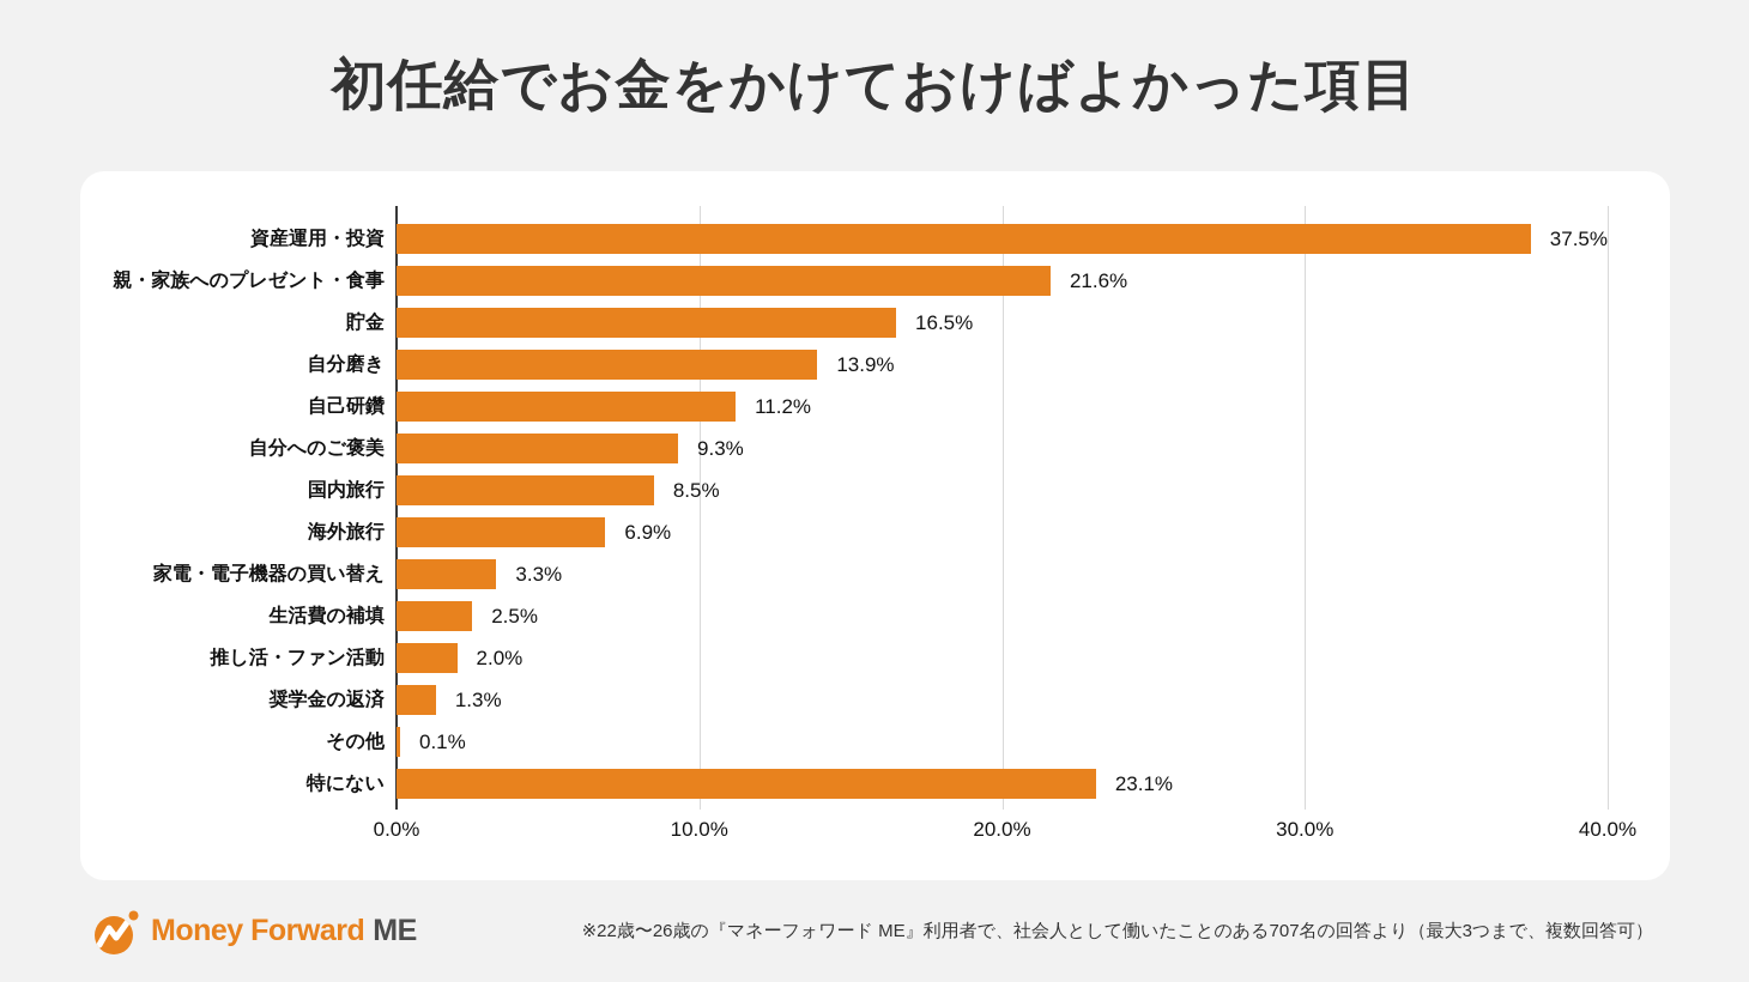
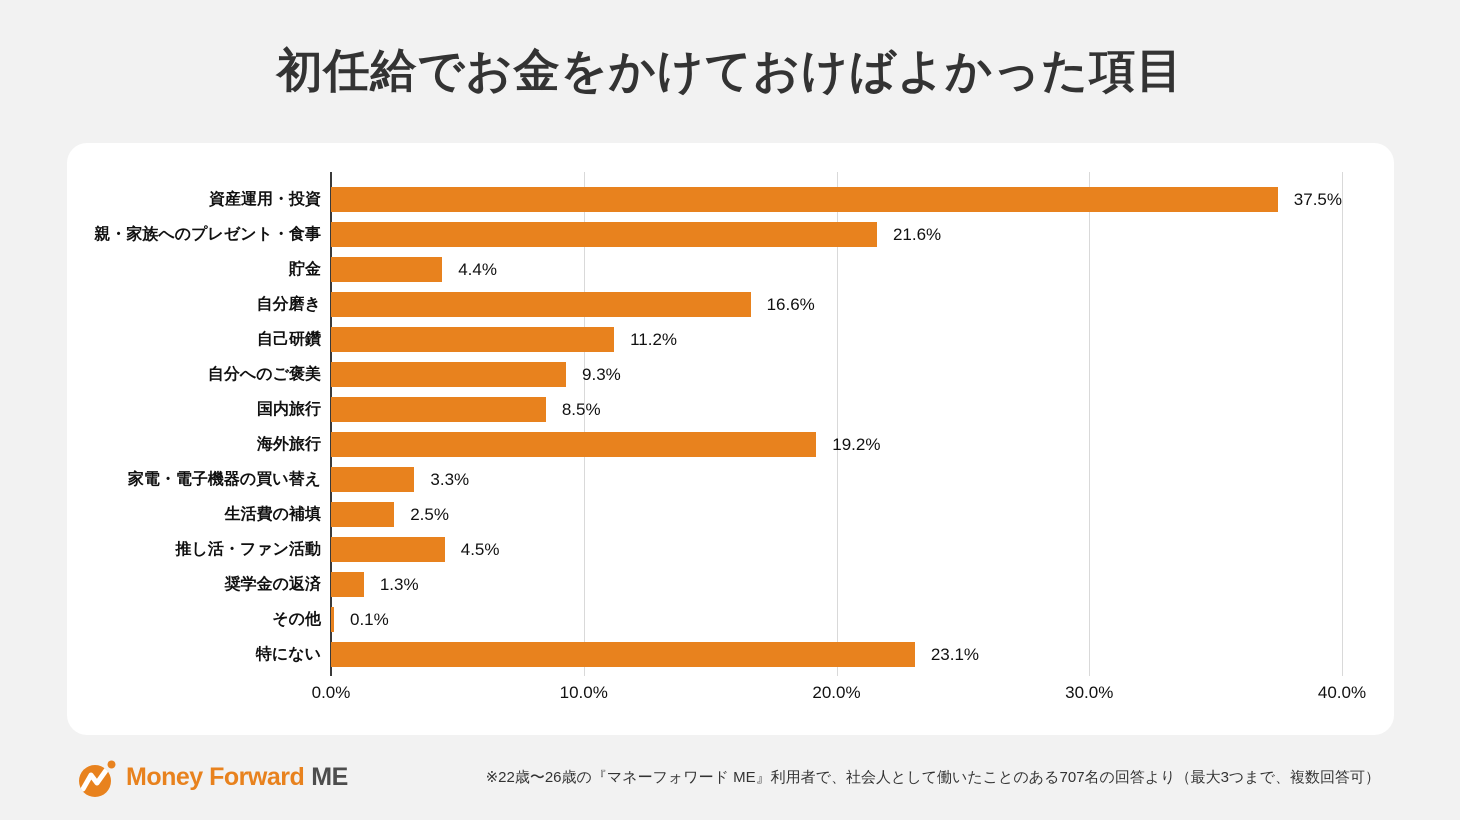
貯金: 16.5% -> 4.4%
自分磨き: 13.9% -> 16.6%
海外旅行: 6.9% -> 19.2%
推し活・ファン活動: 2.0% -> 4.5%
